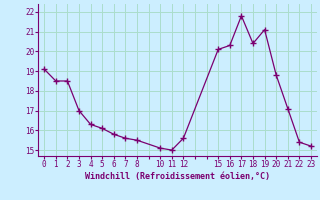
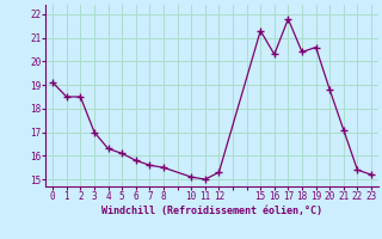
12: 15.6 -> 15.3
15: 20.1 -> 21.3
19: 21.1 -> 20.6
